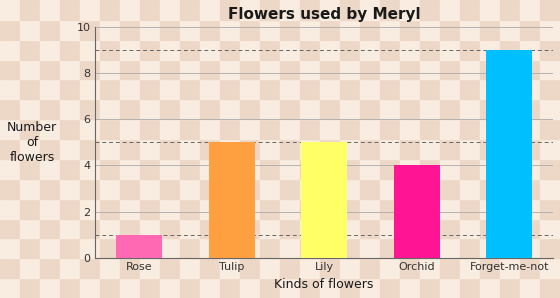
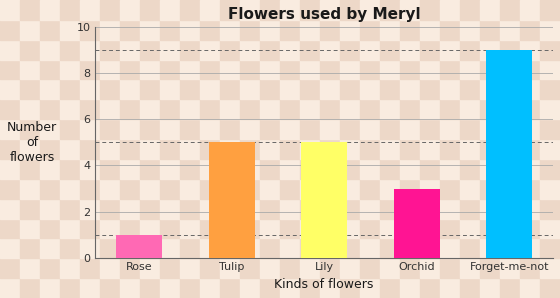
Orchid: 4 -> 3
